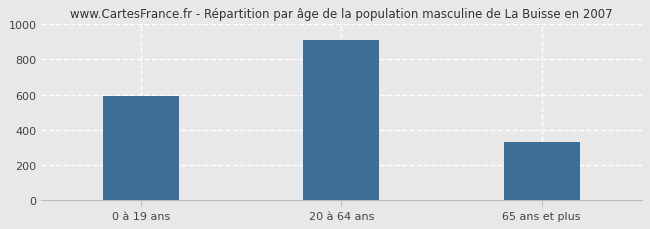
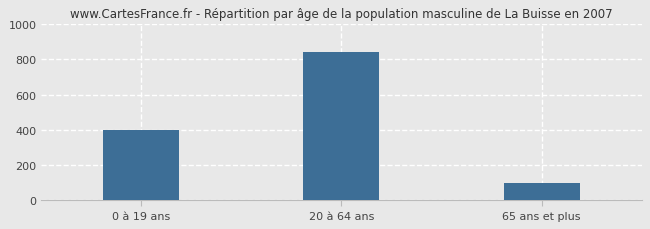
0 à 19 ans: 590 -> 400
20 à 64 ans: 910 -> 840
65 ans et plus: 330 -> 100
